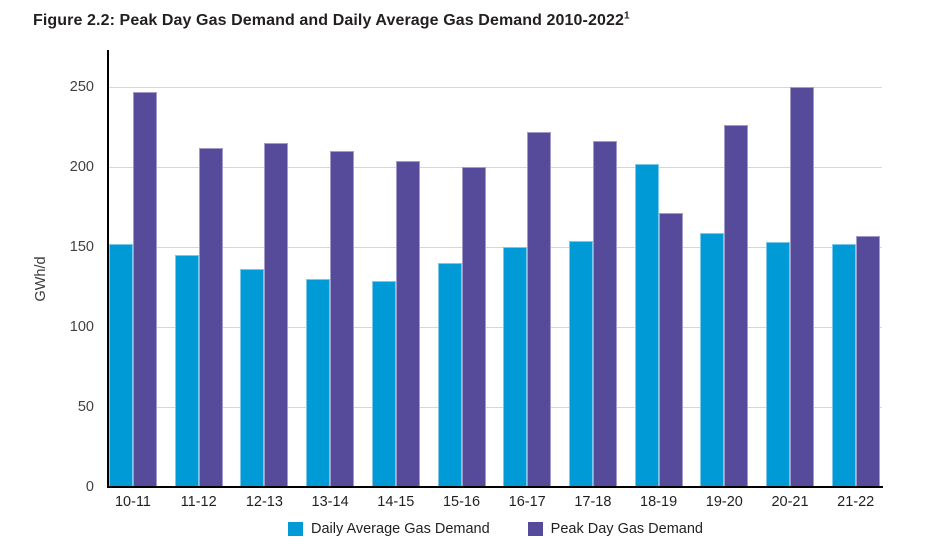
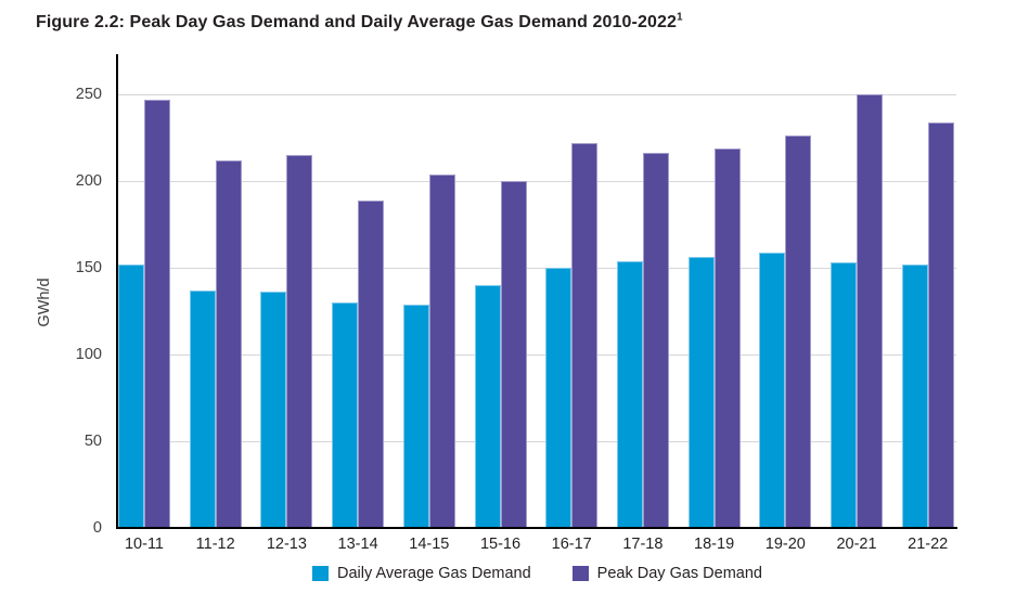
Daily Average Gas Demand/11-12: 145 -> 137
Peak Day Gas Demand/13-14: 210 -> 189
Daily Average Gas Demand/18-19: 202 -> 156
Peak Day Gas Demand/18-19: 171 -> 219
Peak Day Gas Demand/21-22: 157 -> 234
